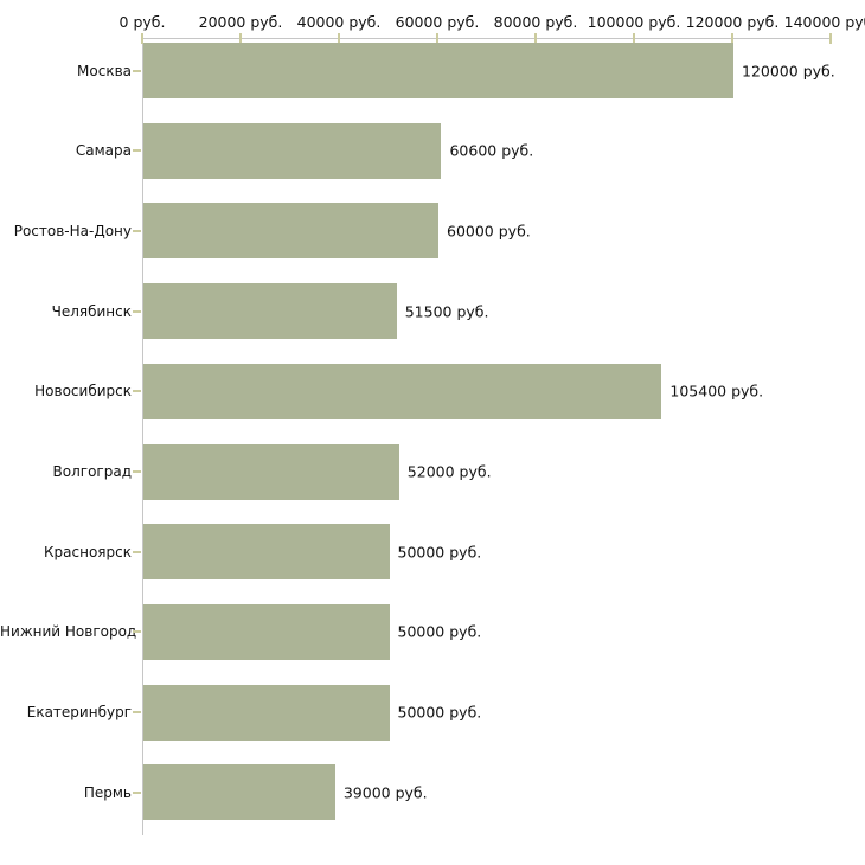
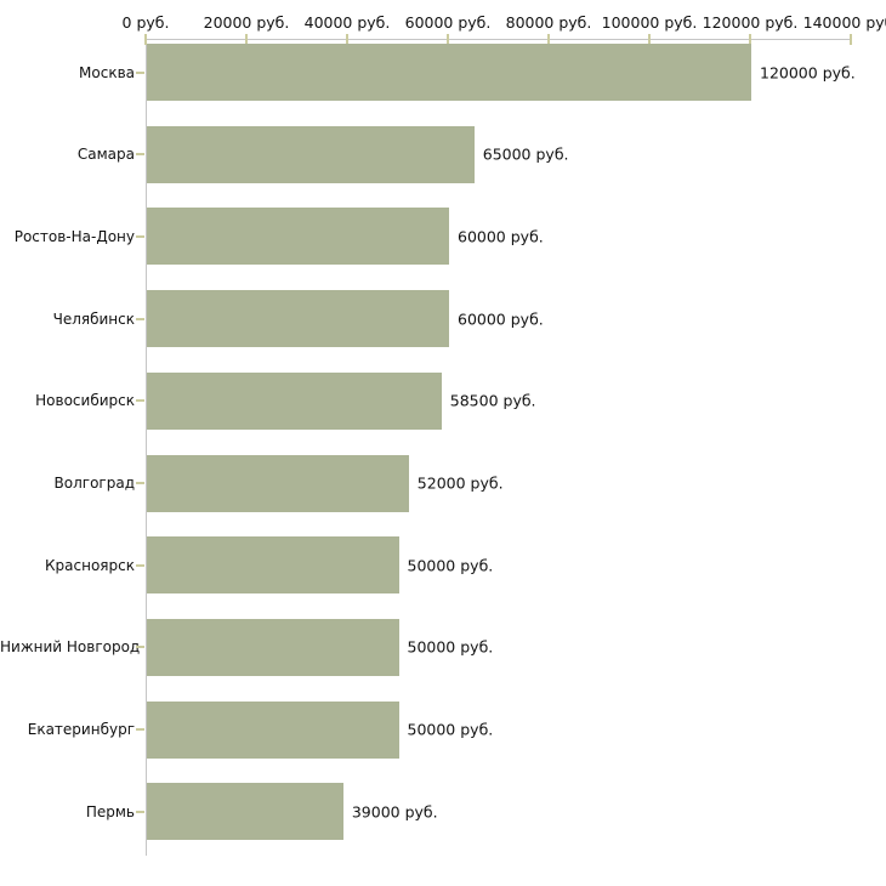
Самара: 60600 -> 65000
Челябинск: 51500 -> 60000
Новосибирск: 105400 -> 58500
